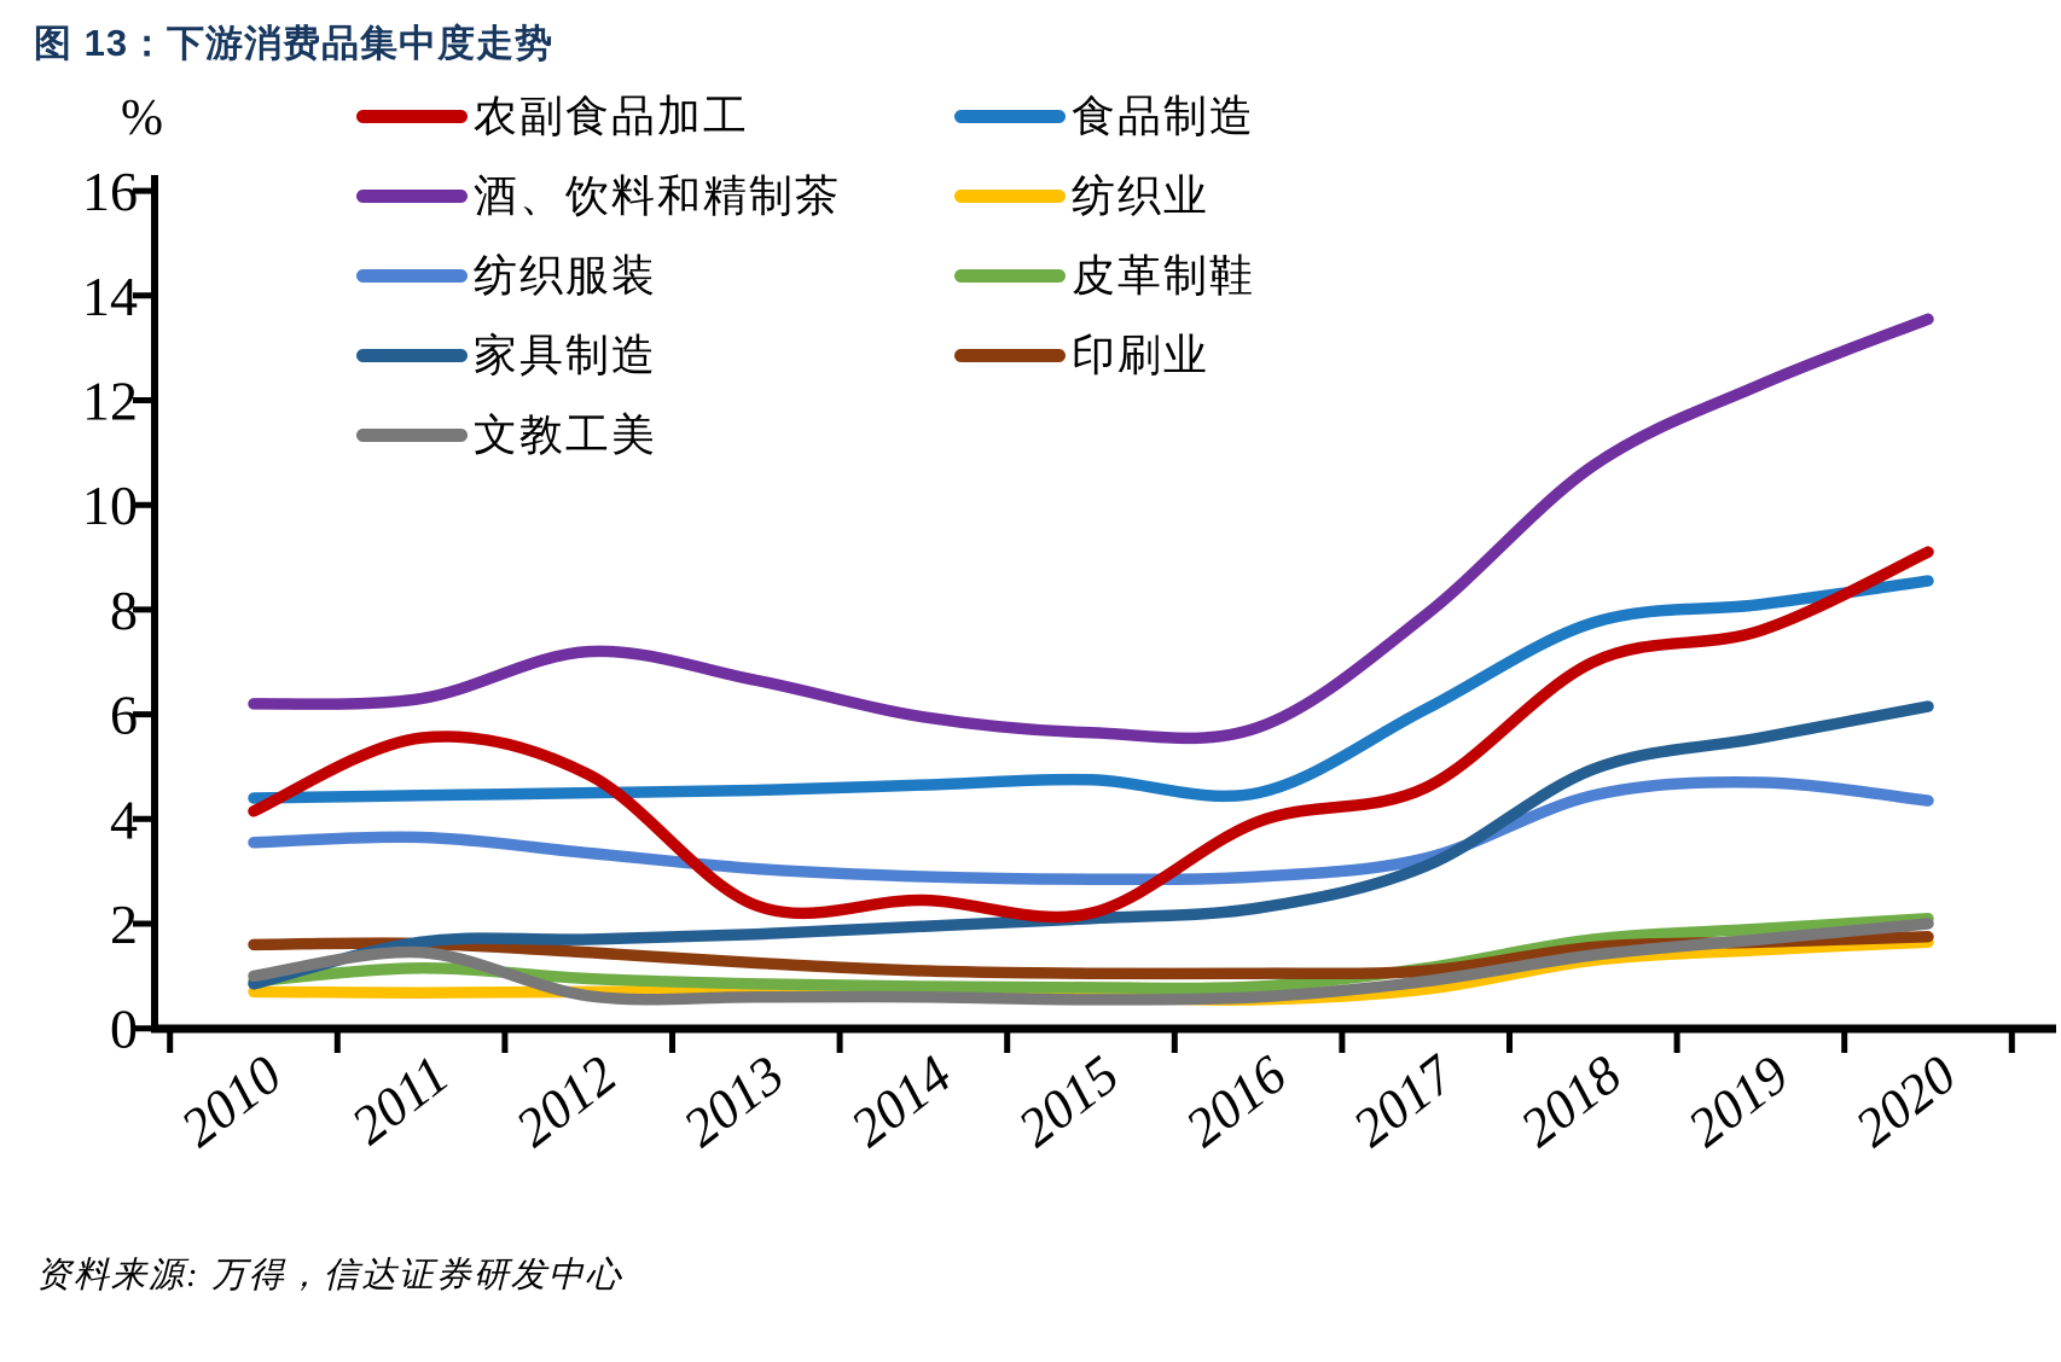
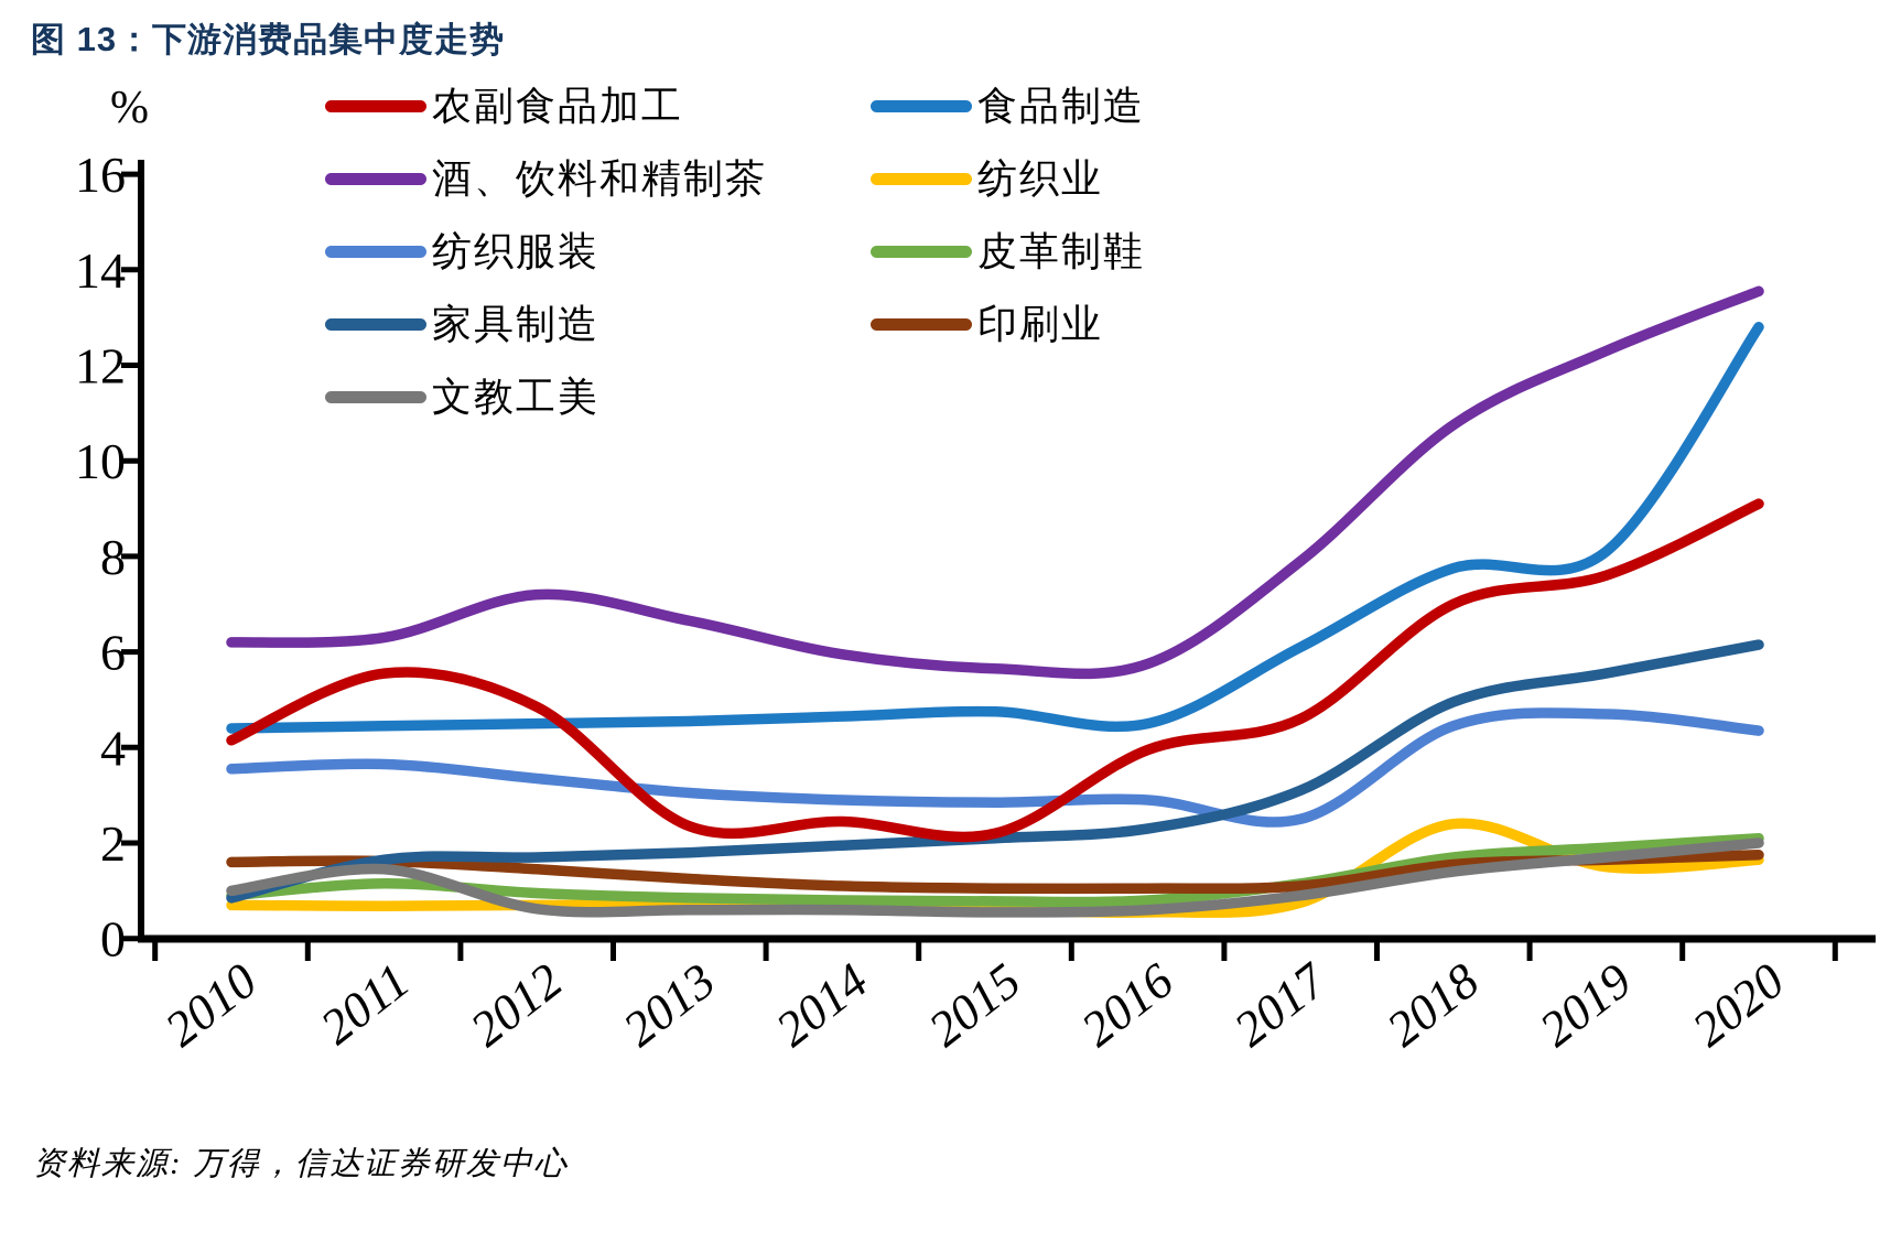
纺织服装/2017: 3.2 -> 2.5
纺织业/2018: 1.3 -> 2.4
食品制造/2020: 8.6 -> 12.8
